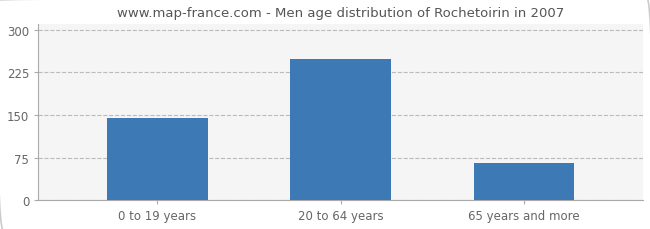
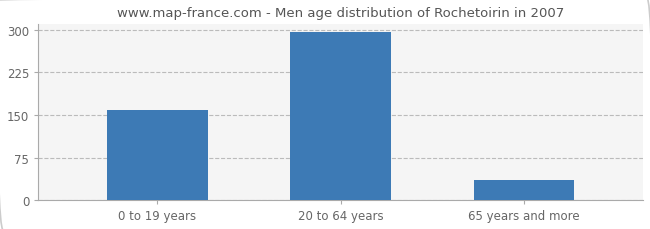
0 to 19 years: 144 -> 158
20 to 64 years: 248 -> 296
65 years and more: 66 -> 35
